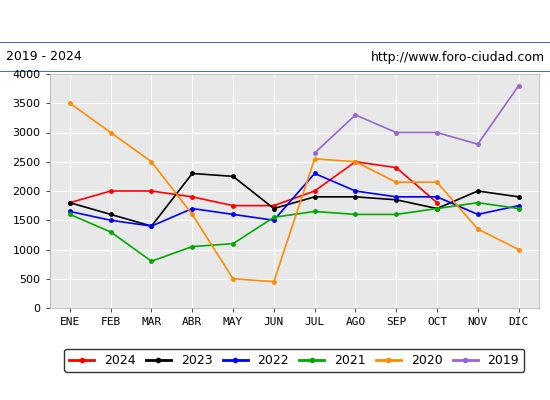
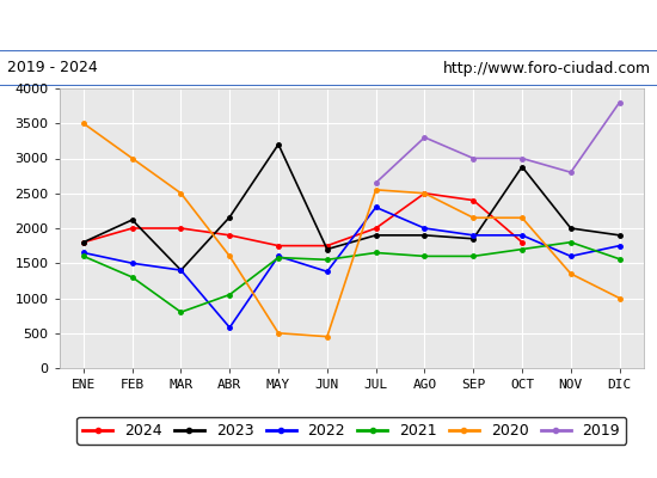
2023/FEB: 1600 -> 2120
2023/ABR: 2300 -> 2160
2022/ABR: 1700 -> 580
2023/MAY: 2250 -> 3200
2021/MAY: 1100 -> 1580
2022/JUN: 1500 -> 1380
2023/OCT: 1700 -> 2880
2021/DIC: 1700 -> 1560
